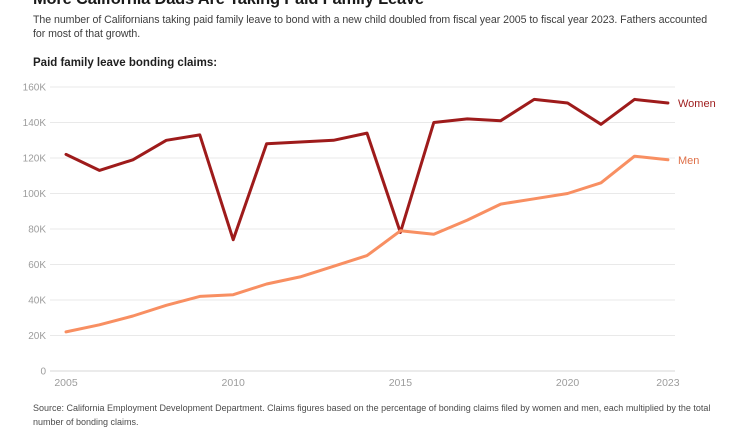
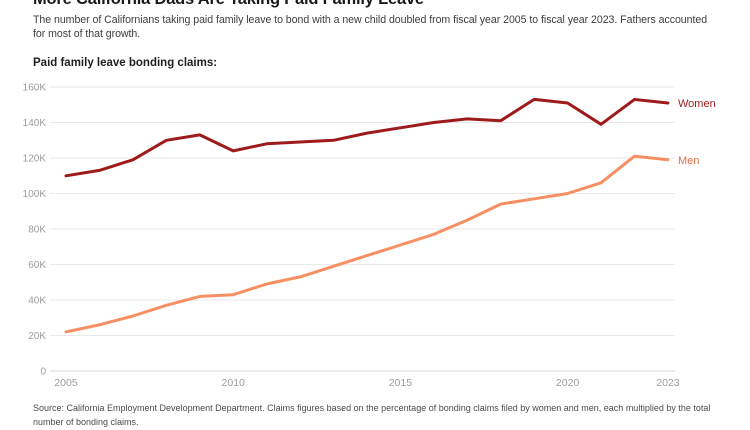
Women/2005: 122K -> 110K
Women/2010: 74K -> 124K
Women/2015: 78K -> 137K
Men/2015: 79K -> 71K
